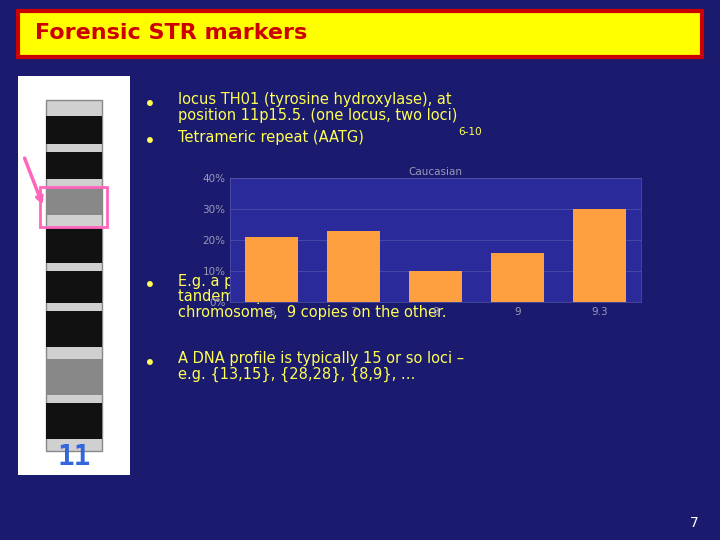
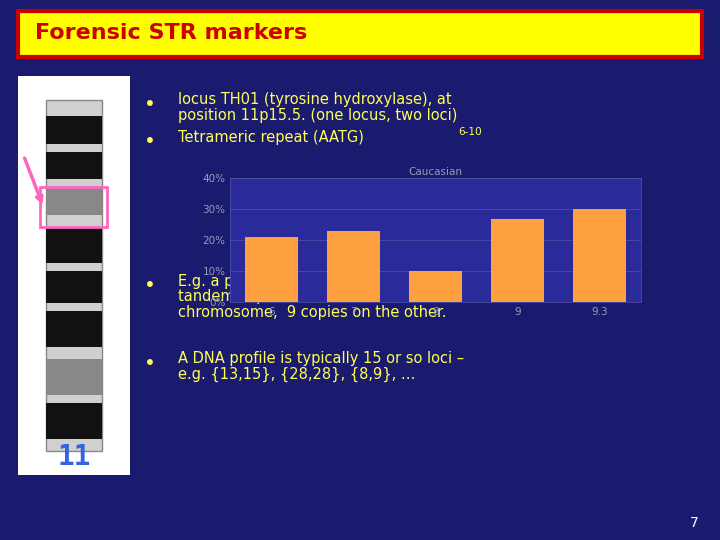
9: 16% -> 27%
